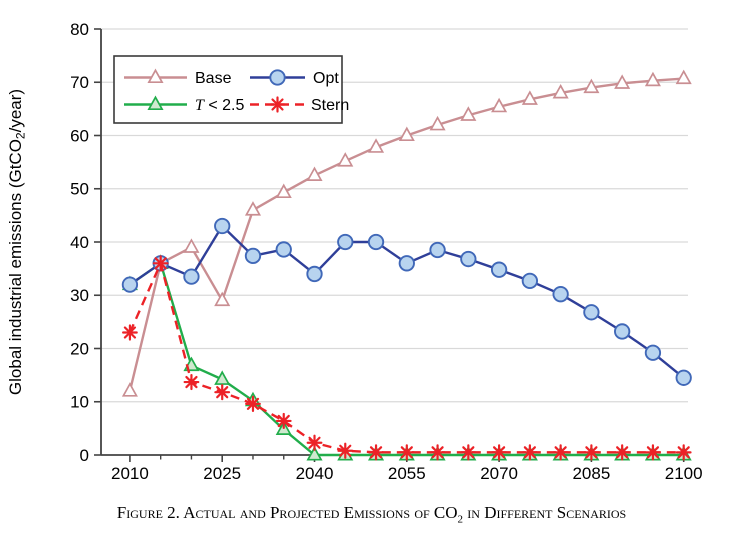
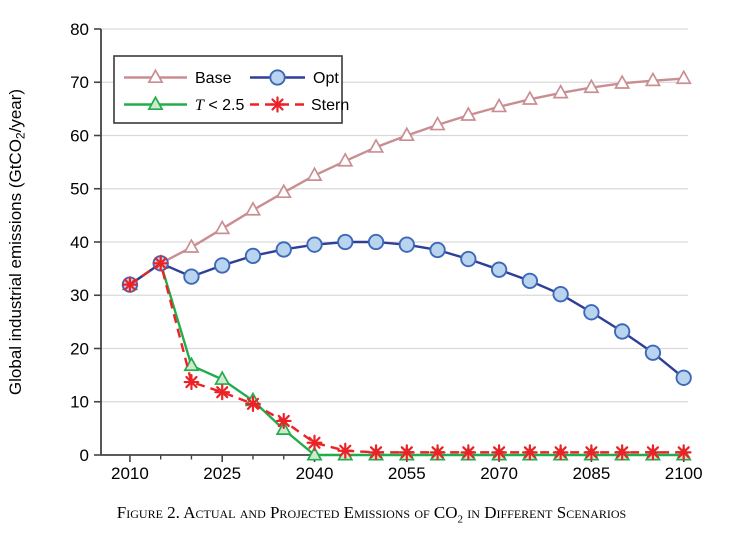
Base/2010: 12 -> 32
Stern/2010: 23 -> 32
Base/2025: 29 -> 42
Opt/2025: 43 -> 36
Opt/2040: 34 -> 40
Opt/2055: 36 -> 40
